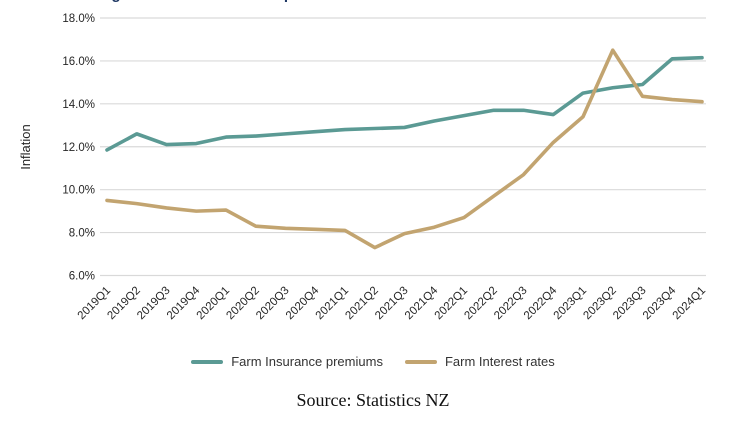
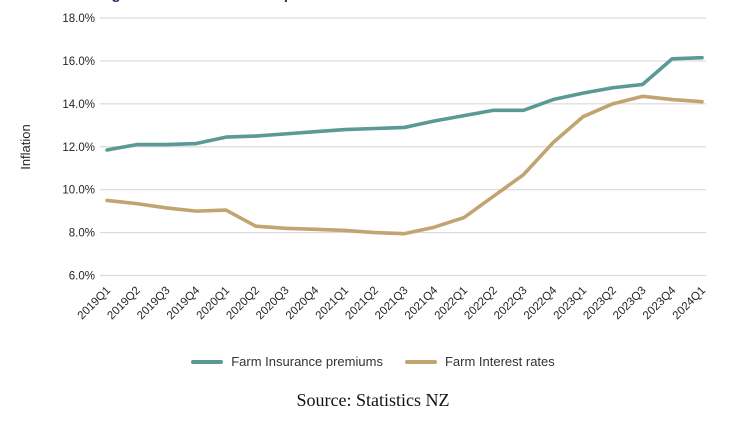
Farm Insurance premiums/2019Q2: 12.6% -> 12.1%
Farm Interest rates/2021Q2: 7.3% -> 8.0%
Farm Insurance premiums/2022Q4: 13.5% -> 14.2%
Farm Interest rates/2023Q2: 16.5% -> 14.0%
